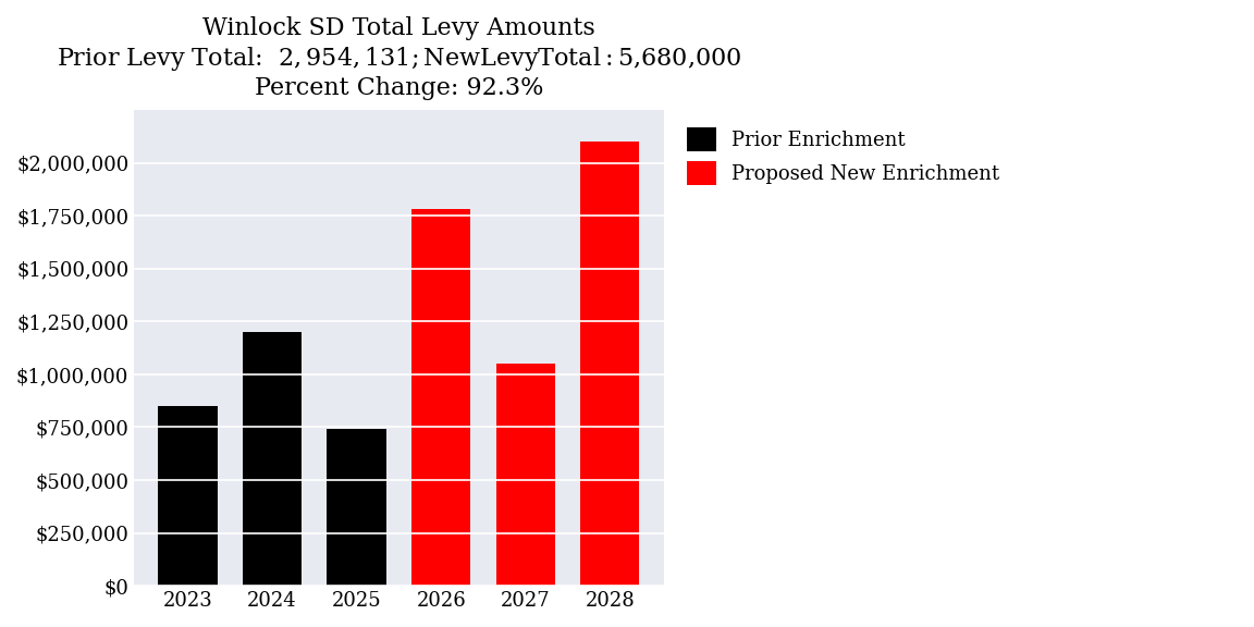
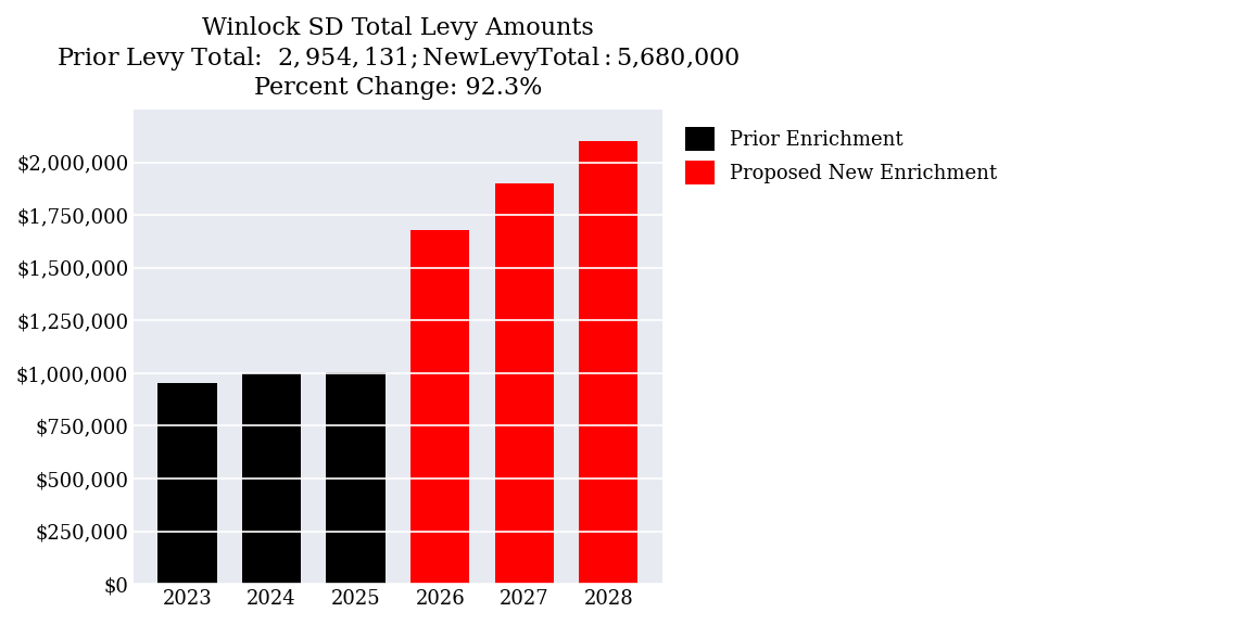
2023: $850,000 -> $950,000
2024: $1,200,000 -> $1,000,000
2025: $740,000 -> $1,000,000
2026: $1,780,000 -> $1,680,000
2027: $1,050,000 -> $1,900,000
